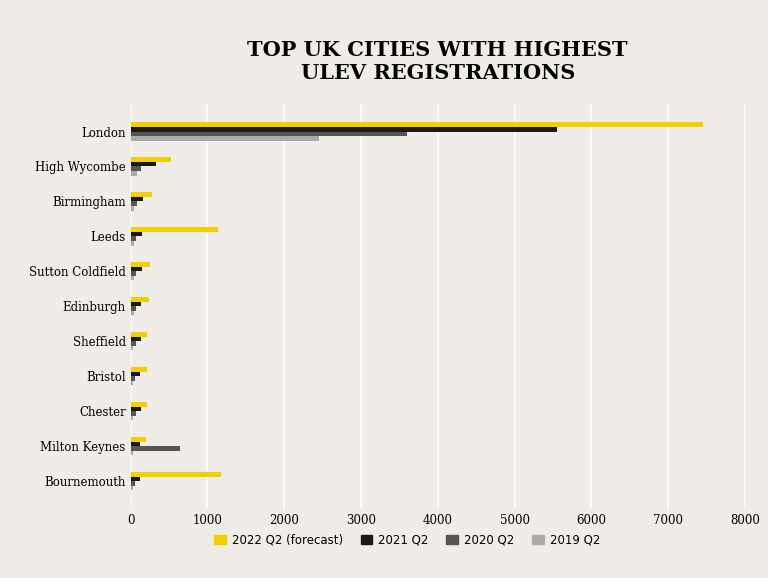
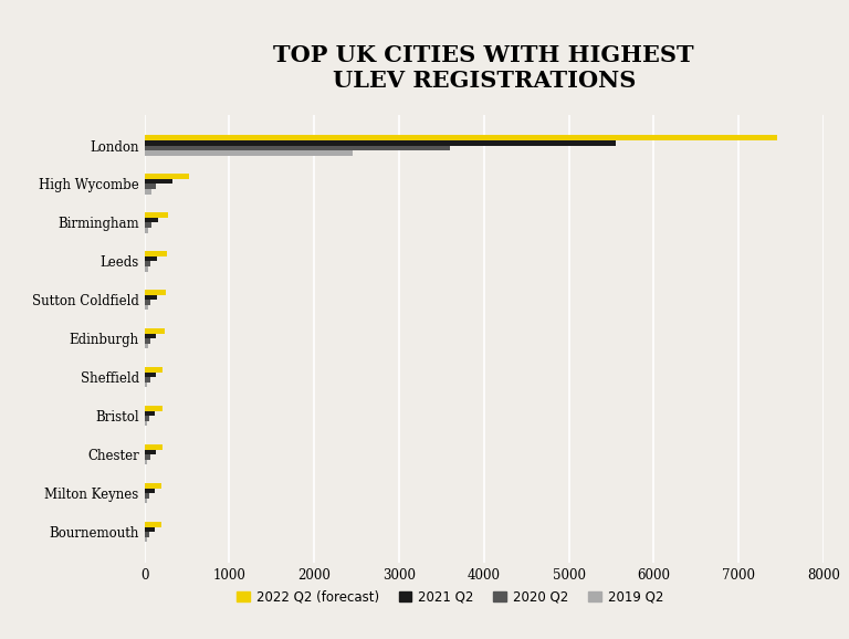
2022 Q2 (forecast)/Leeds: 1140 -> 270
2020 Q2/Milton Keynes: 640 -> 60
2022 Q2 (forecast)/Bournemouth: 1180 -> 200
